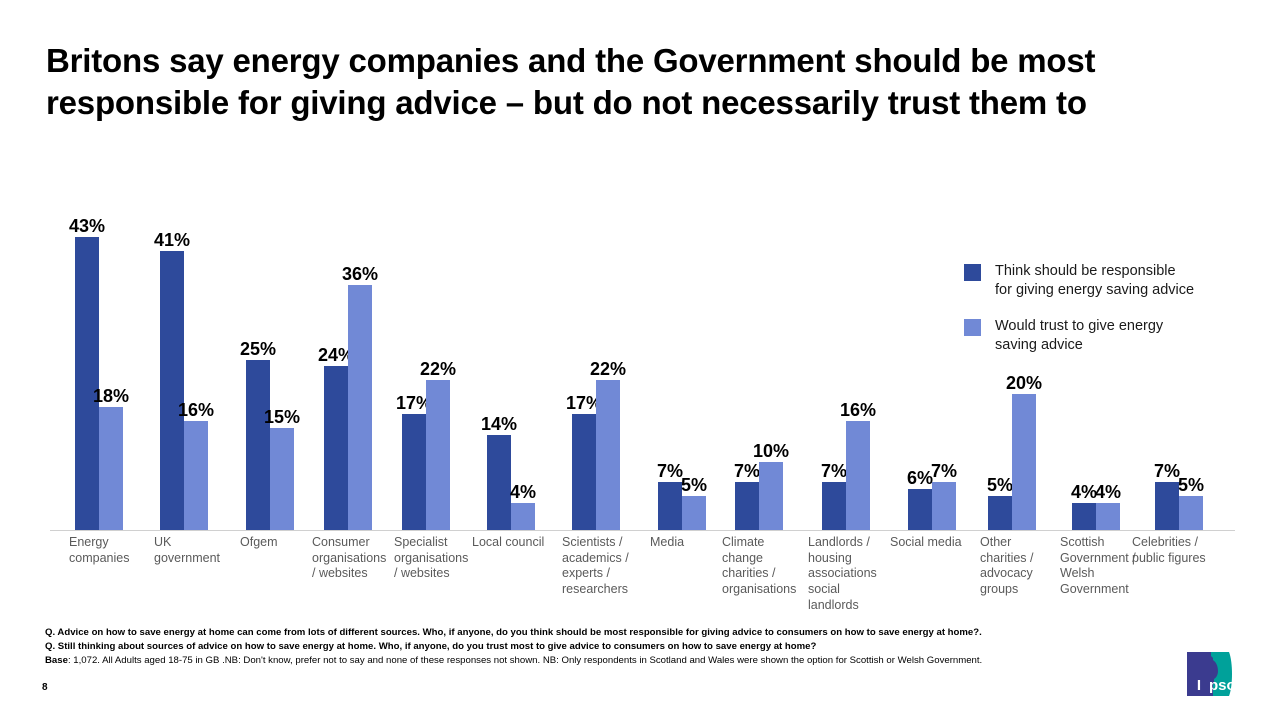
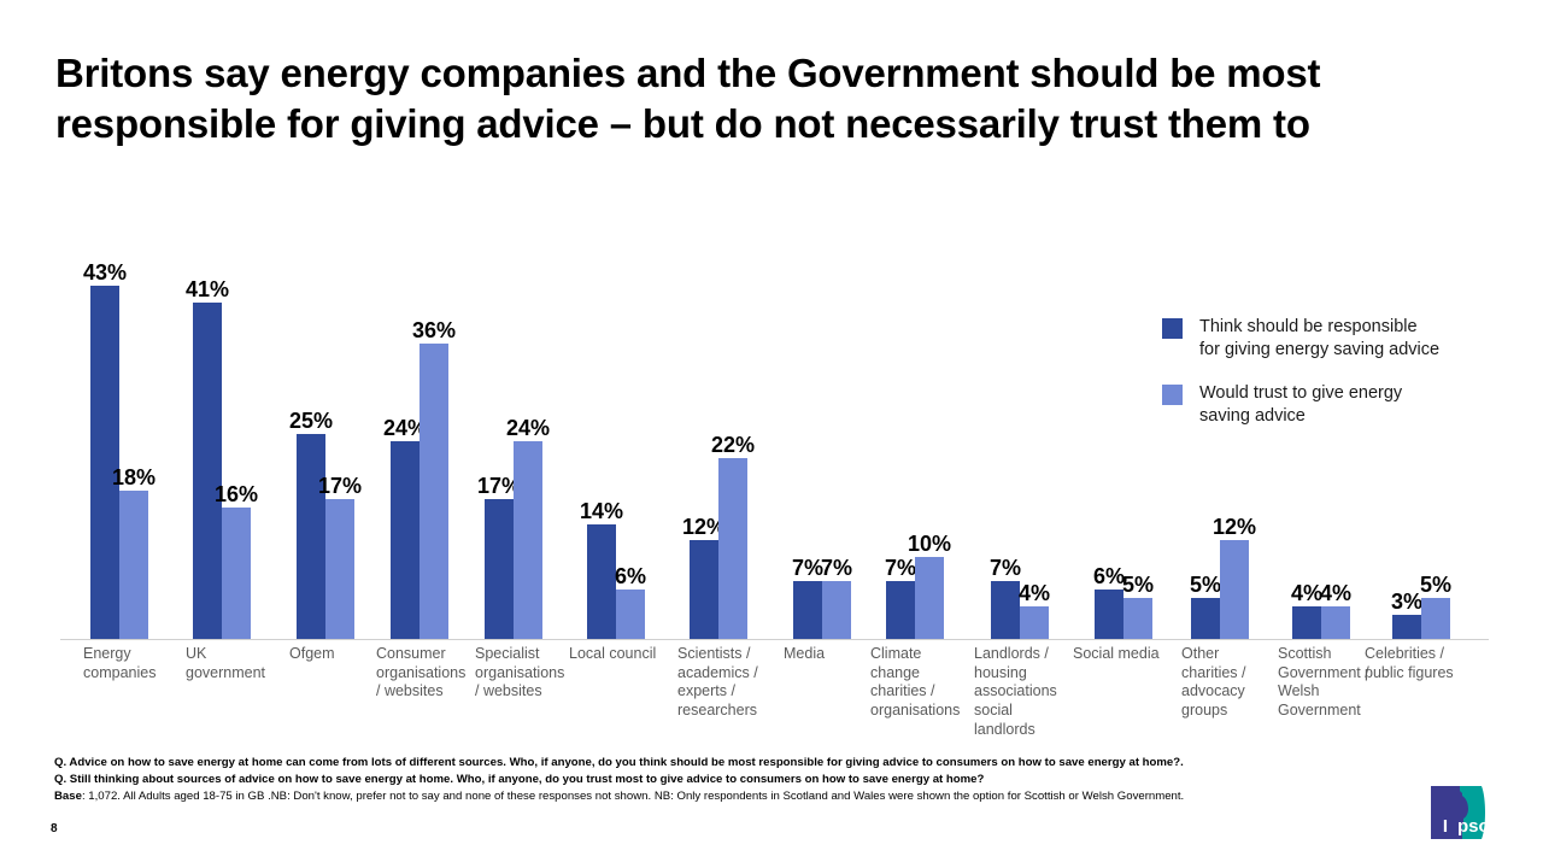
Would trust to give energy saving advice/Ofgem: 15% -> 17%
Would trust to give energy saving advice/Specialist organisations / websites: 22% -> 24%
Would trust to give energy saving advice/Local council: 4% -> 6%
Think should be responsible for giving energy saving advice/Scientists / academics / experts / researchers: 17% -> 12%
Would trust to give energy saving advice/Media: 5% -> 7%
Would trust to give energy saving advice/Landlords / housing associations social landlords: 16% -> 4%
Would trust to give energy saving advice/Social media: 7% -> 5%
Would trust to give energy saving advice/Other charities / advocacy groups: 20% -> 12%
Think should be responsible for giving energy saving advice/Celebrities / public figures: 7% -> 3%
